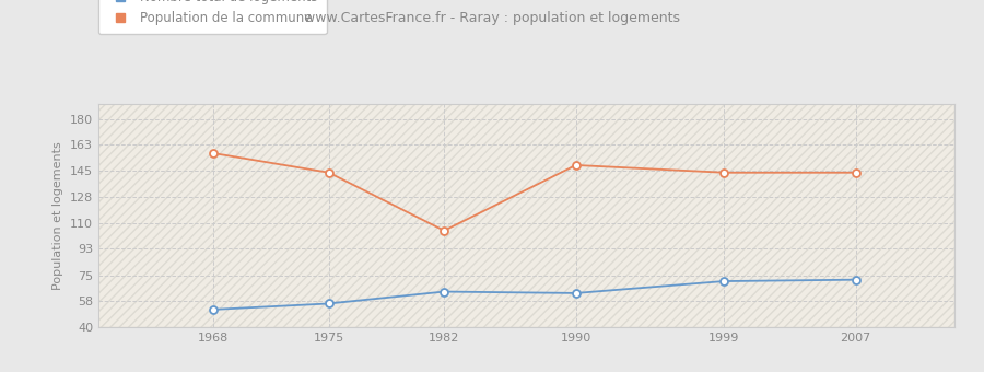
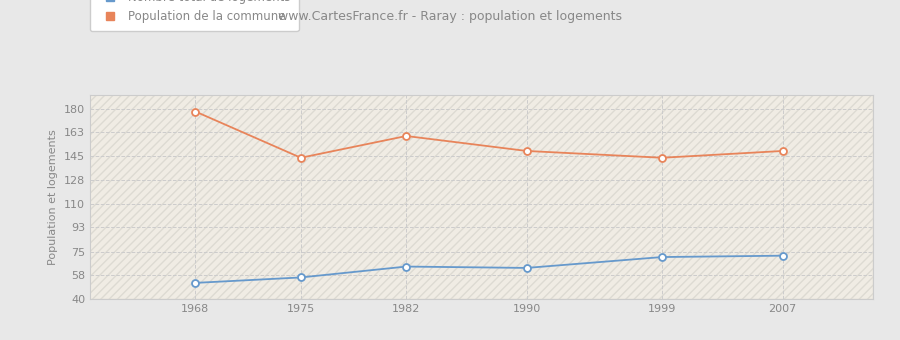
Population de la commune/1968: 157 -> 178
Population de la commune/1982: 105 -> 160
Population de la commune/2007: 144 -> 149
